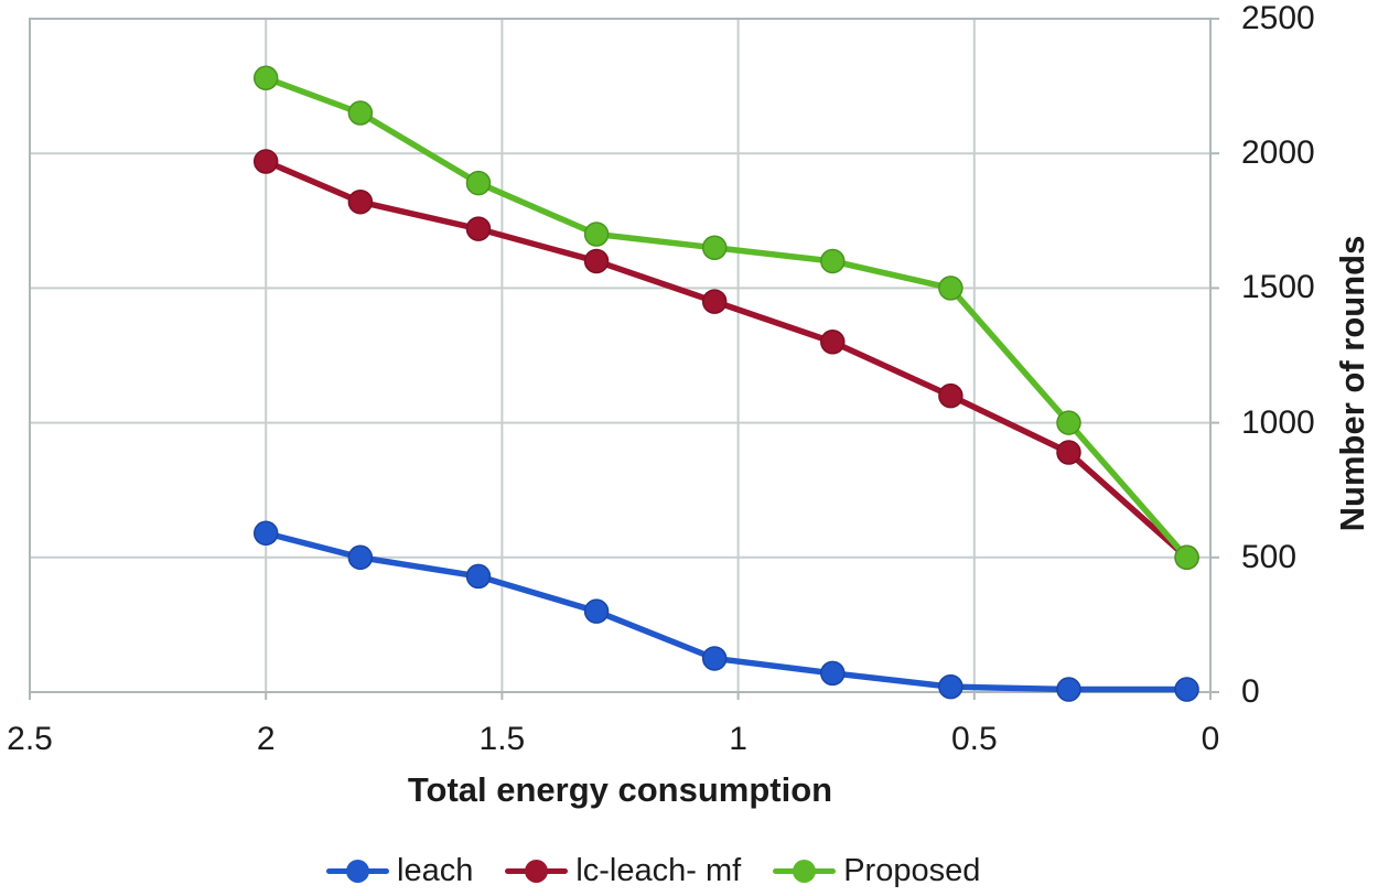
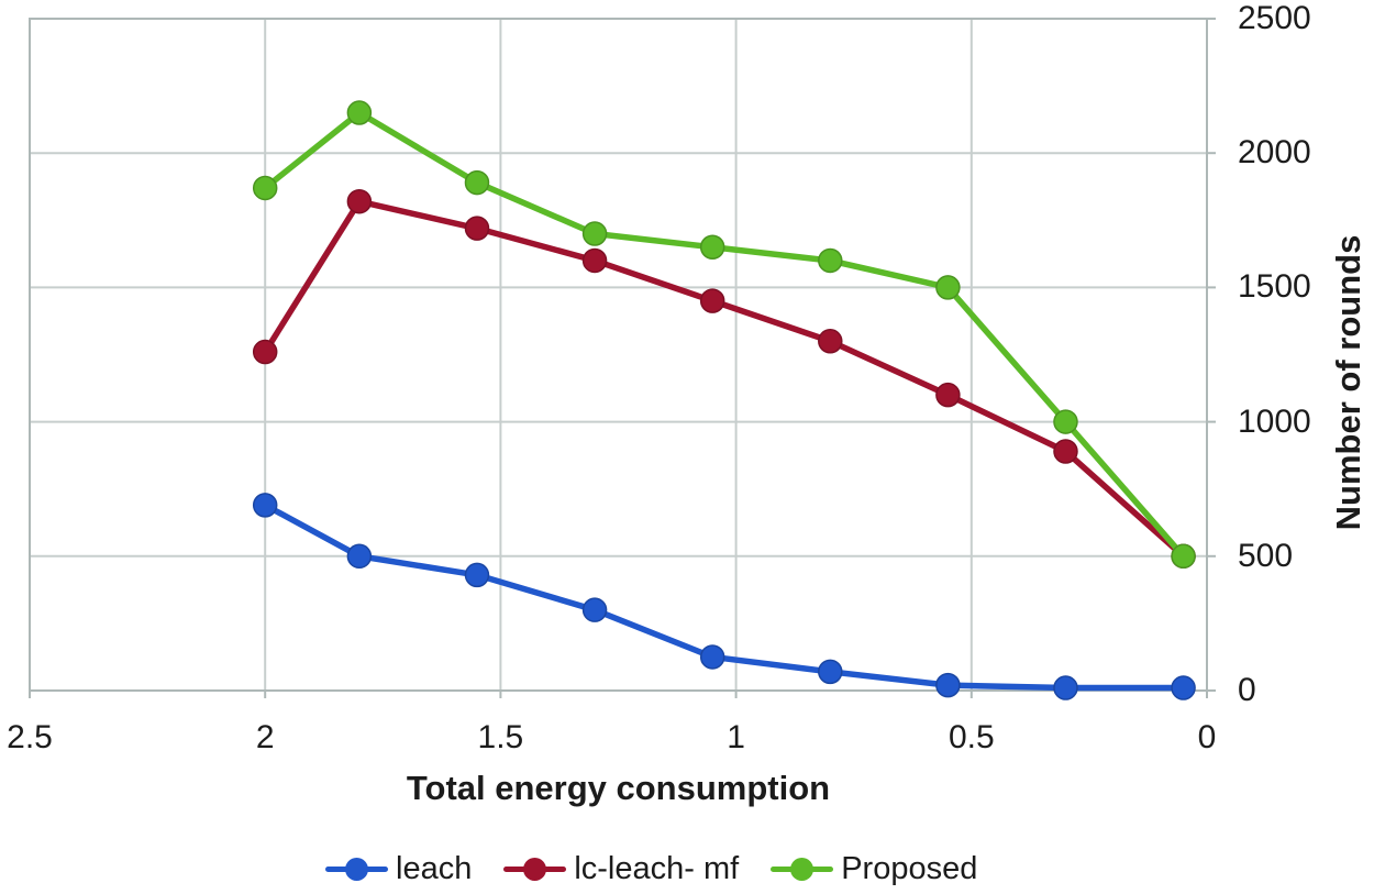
leach/2: 590 -> 690
lc-leach- mf/2: 1970 -> 1260
Proposed/2: 2280 -> 1870
